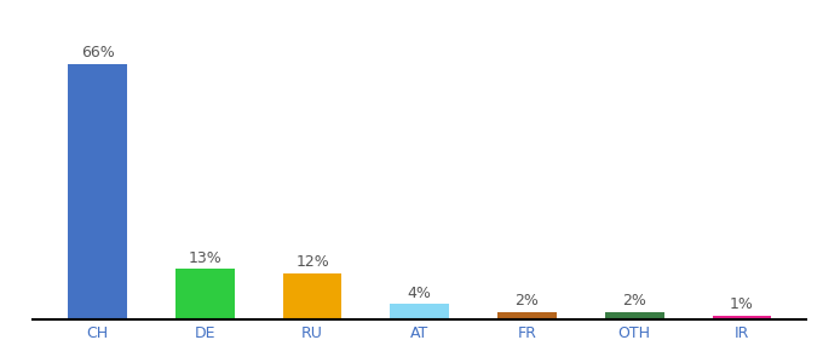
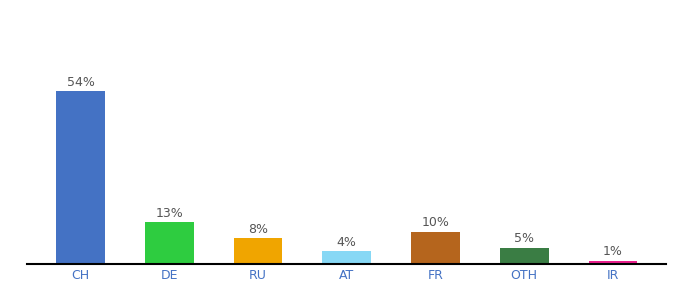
CH: 66% -> 54%
RU: 12% -> 8%
FR: 2% -> 10%
OTH: 2% -> 5%
